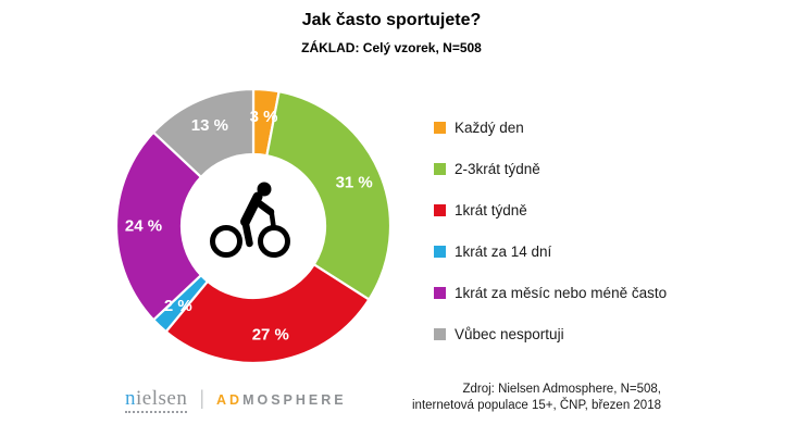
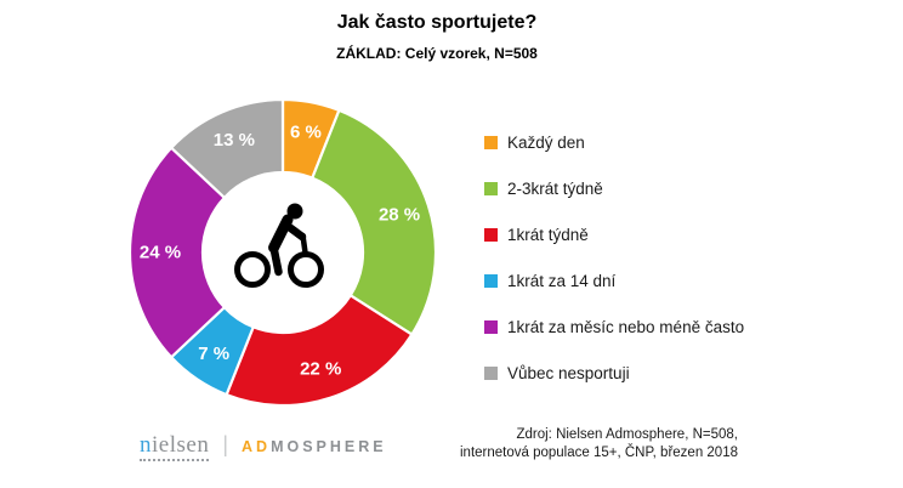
Každý den: 3 -> 6
2-3krát týdně: 31 -> 28
1krát týdně: 27 -> 22
1krát za 14 dní: 2 -> 7
